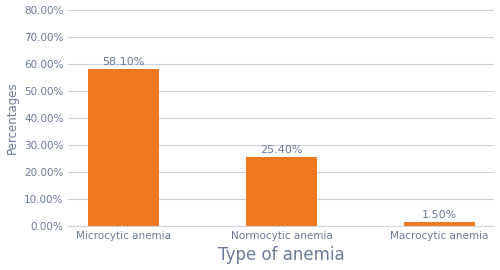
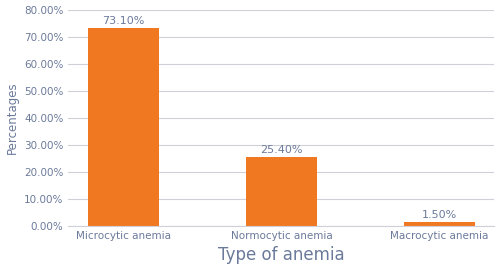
Microcytic anemia: 58.10% -> 73.10%
